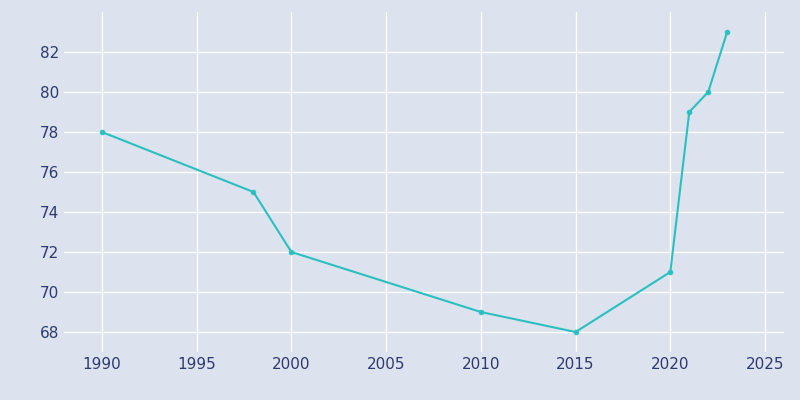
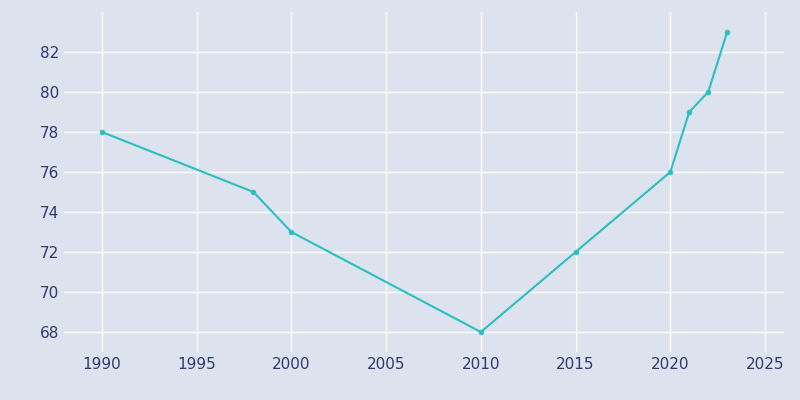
2000: 72 -> 73
2010: 69 -> 68
2015: 68 -> 72
2020: 71 -> 76
